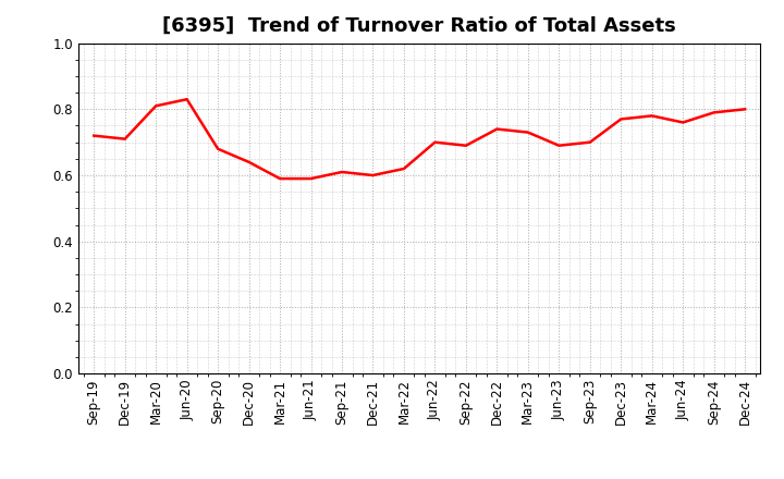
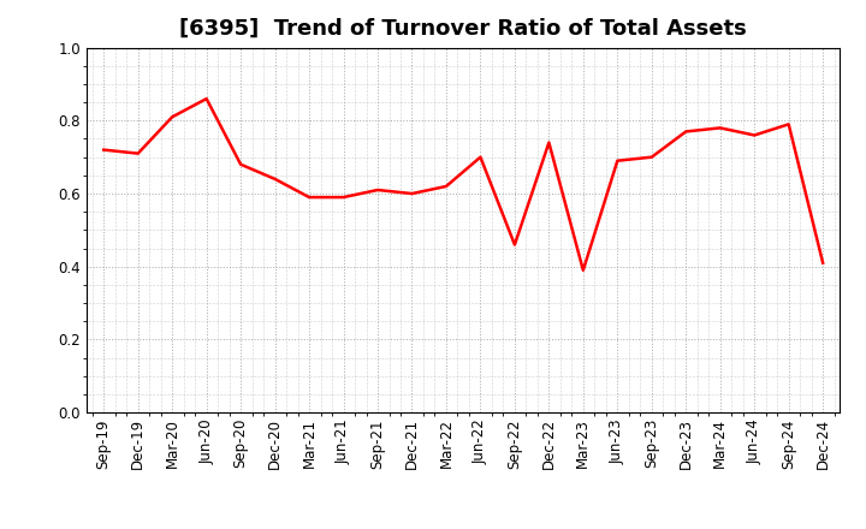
Jun-20: 0.83 -> 0.86
Sep-22: 0.69 -> 0.46
Mar-23: 0.73 -> 0.39
Dec-24: 0.80 -> 0.41
